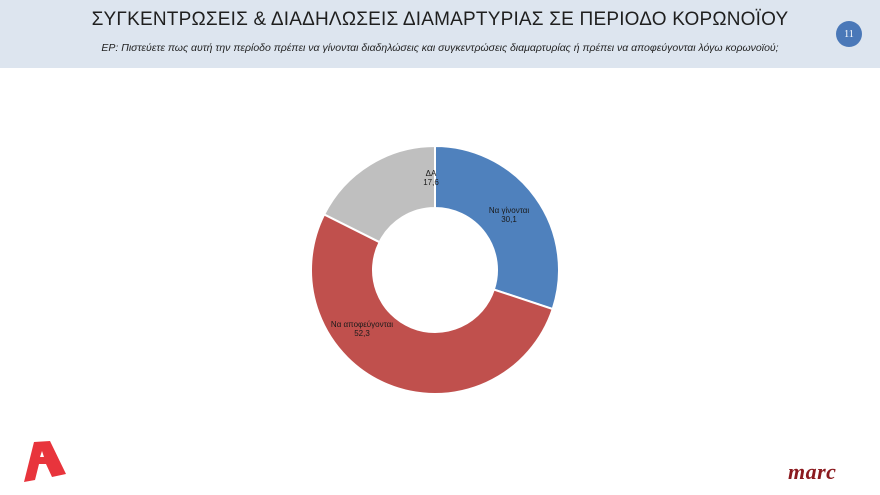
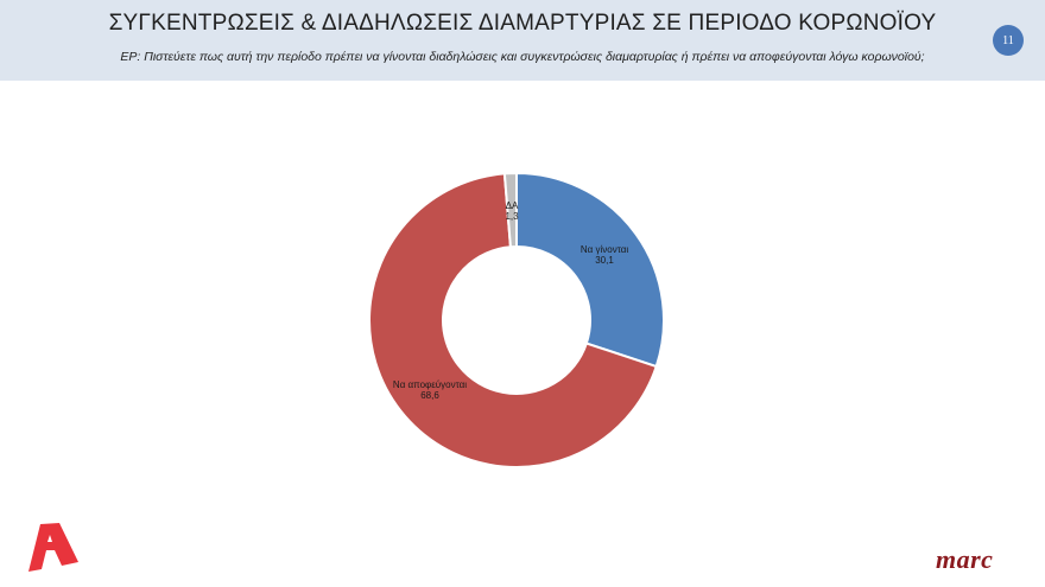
Να αποφεύγονται: 52,3 -> 68,6
ΔΑ: 17,6 -> 1,3
